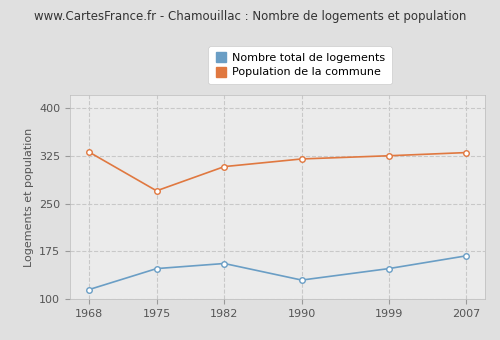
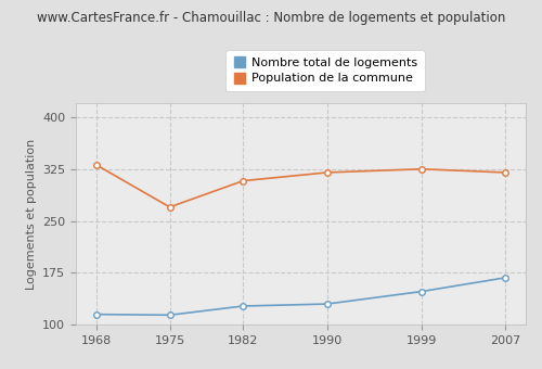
Nombre total de logements/1975: 148 -> 114
Nombre total de logements/1982: 156 -> 127
Population de la commune/2007: 330 -> 320
